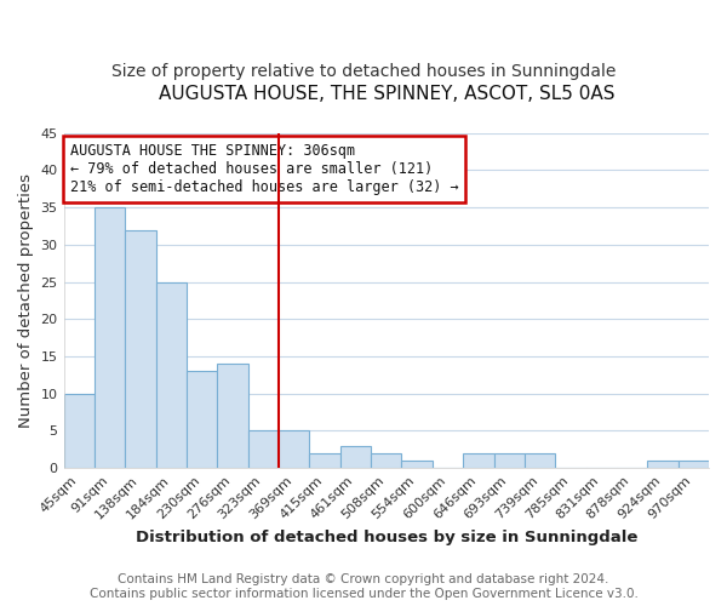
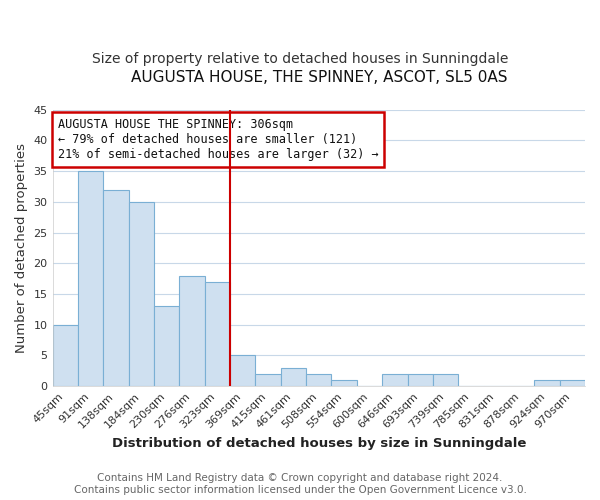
184sqm: 25 -> 30
276sqm: 14 -> 18
323sqm: 5 -> 17
